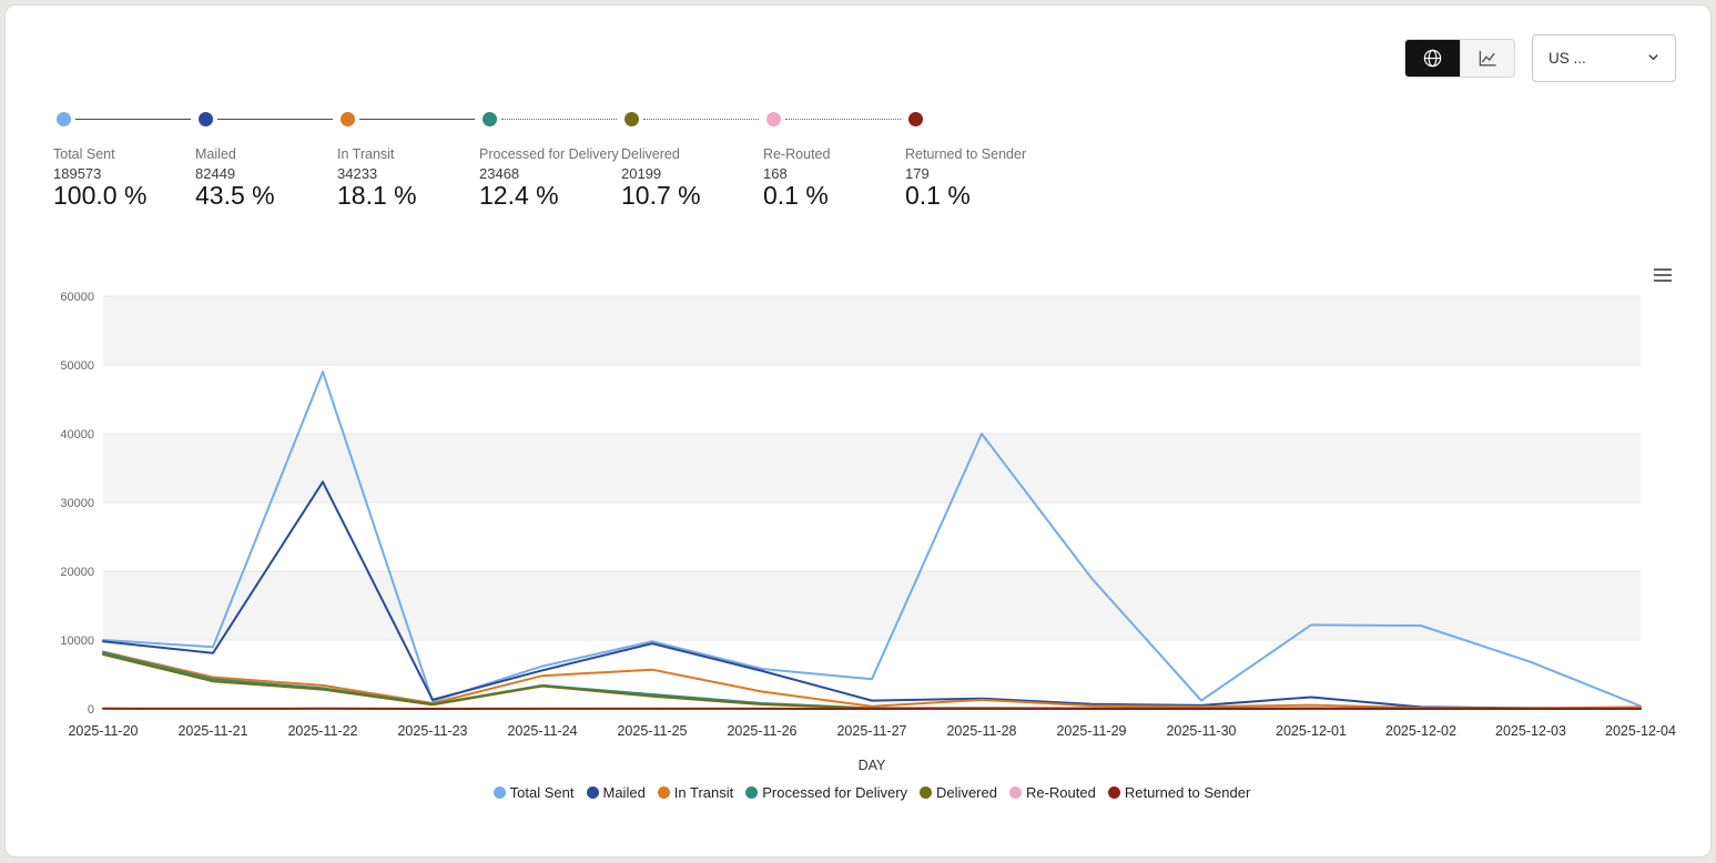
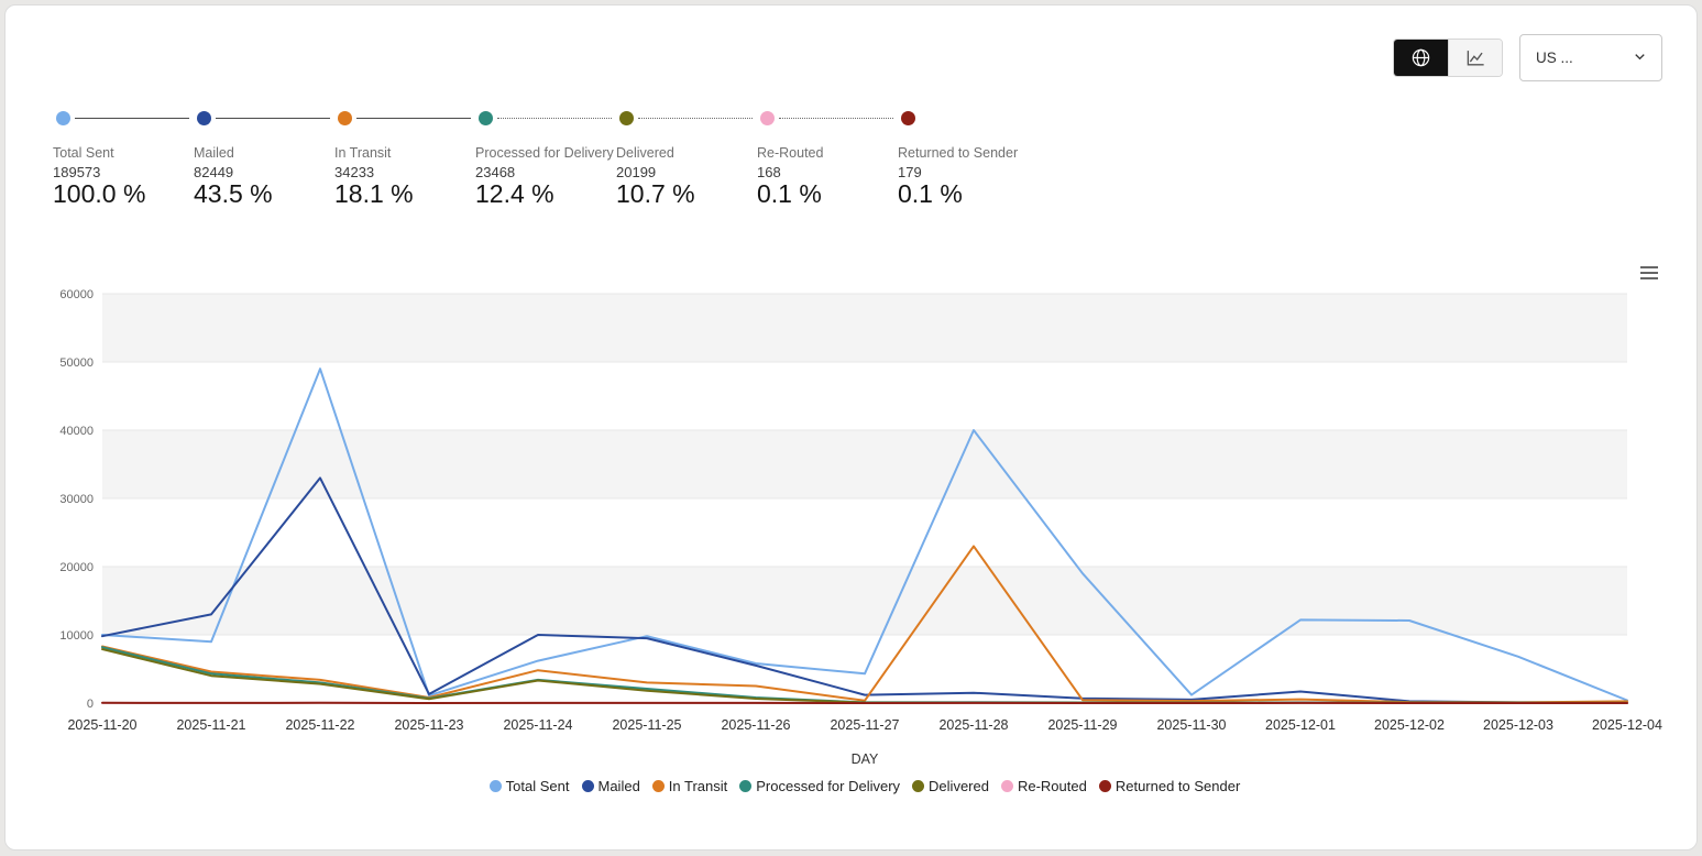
Mailed/2025-11-21: 8000 -> 13000
Mailed/2025-11-24: 6000 -> 10000
In Transit/2025-11-25: 6000 -> 3000
In Transit/2025-11-28: 1000 -> 23000
